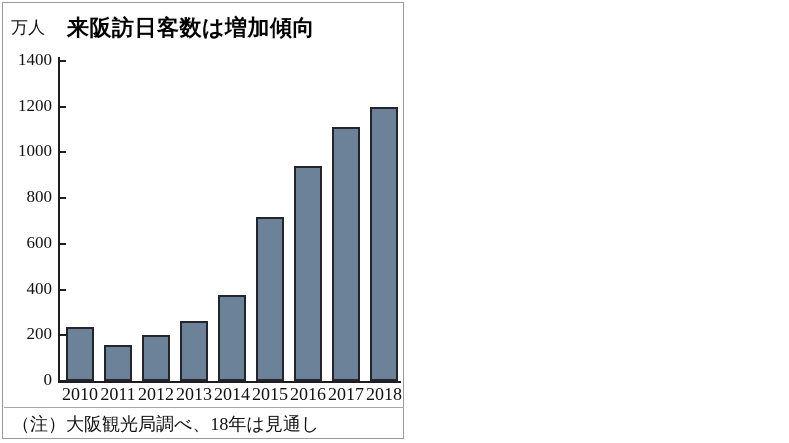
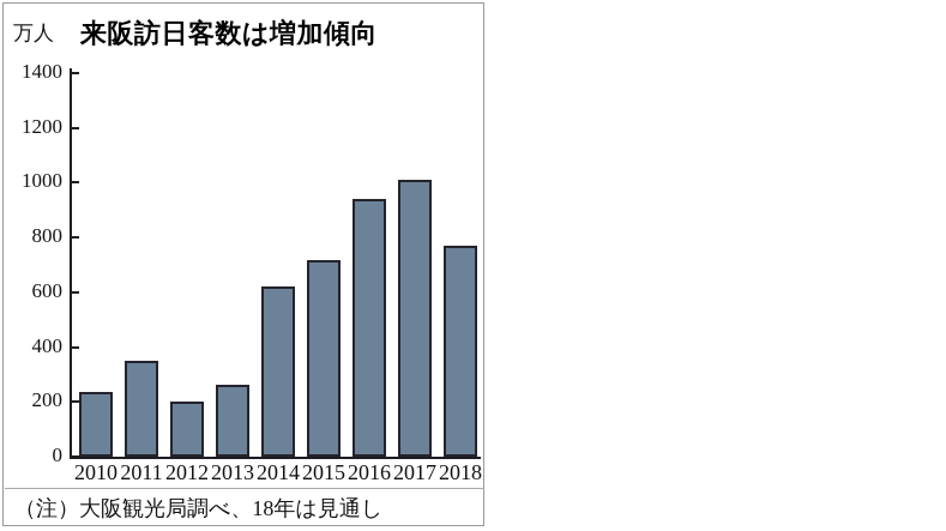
2011: 160 -> 350
2014: 380 -> 620
2017: 1110 -> 1010
2018: 1200 -> 770
